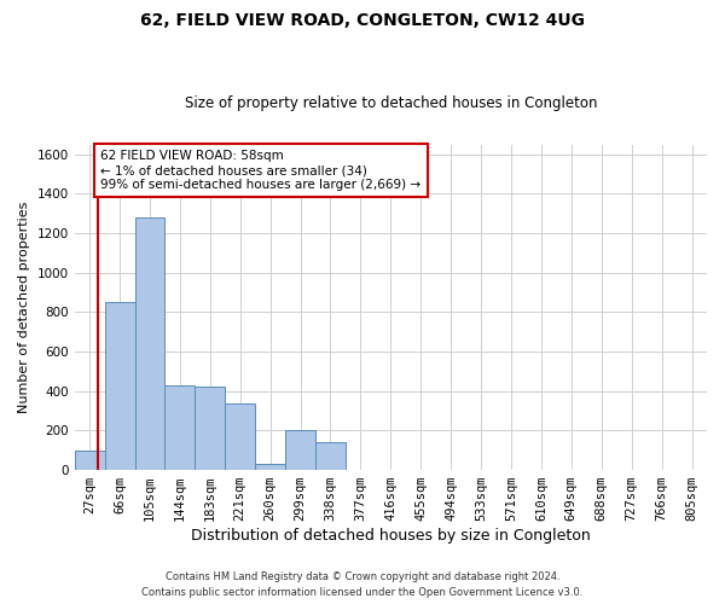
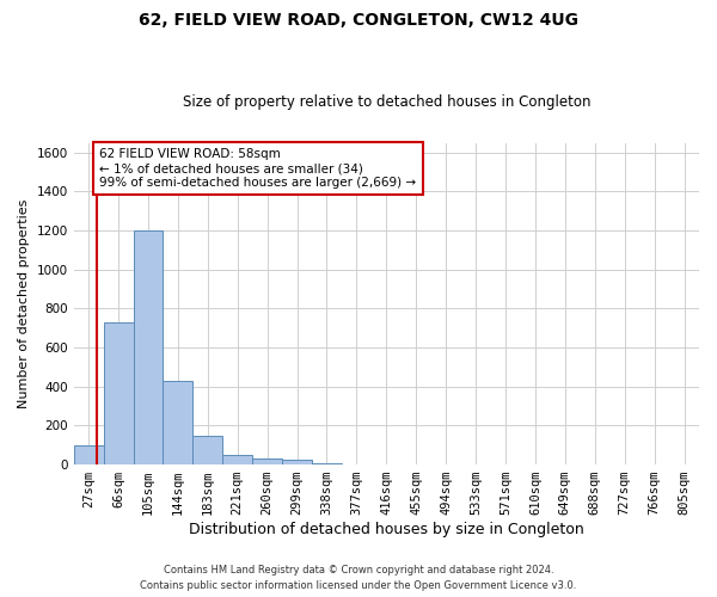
66sqm: 850 -> 730
105sqm: 1280 -> 1200
183sqm: 420 -> 140
221sqm: 340 -> 50
299sqm: 200 -> 20
338sqm: 140 -> 0
